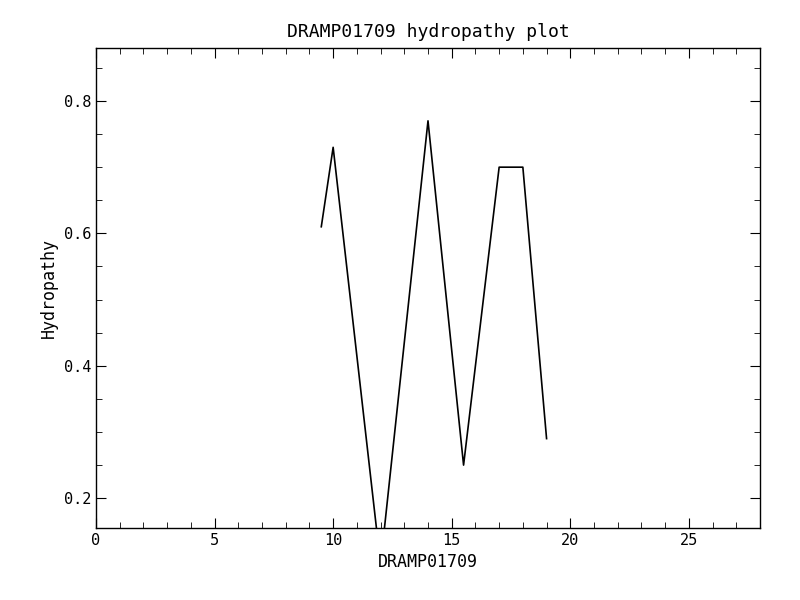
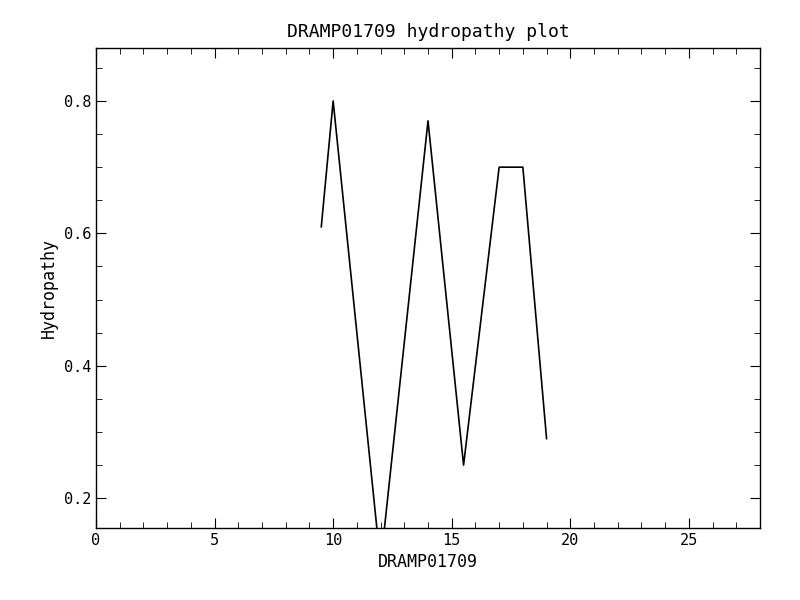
10: 0.73 -> 0.80
